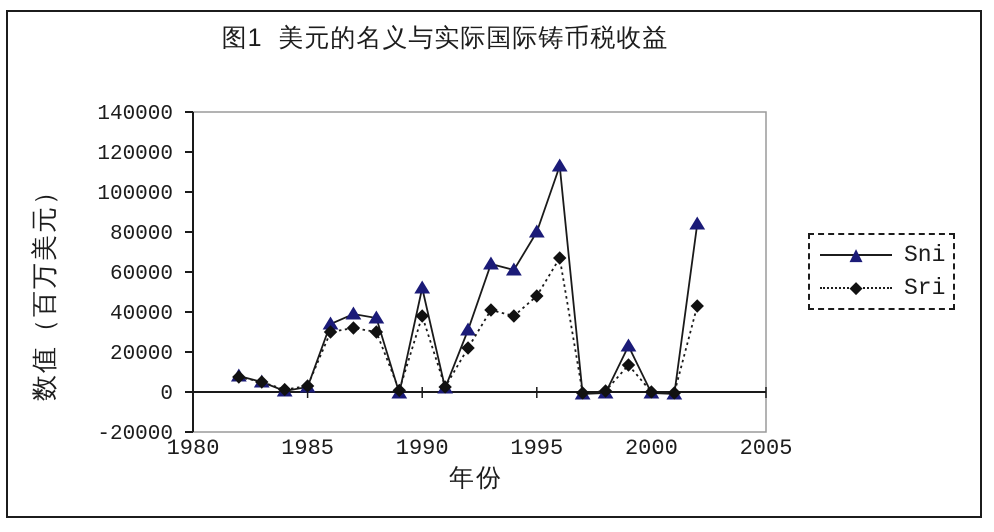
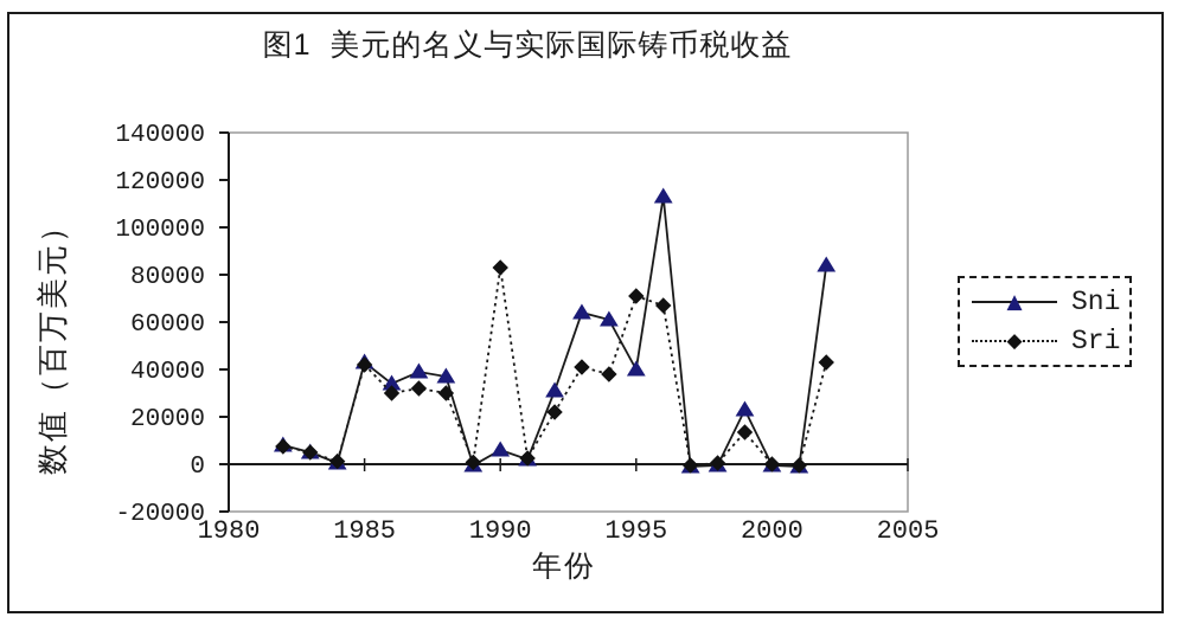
Sni/1985: 2000 -> 43000
Sri/1985: 3000 -> 42000
Sni/1990: 52000 -> 6000
Sri/1990: 38000 -> 83000
Sni/1995: 80000 -> 40000
Sri/1995: 48000 -> 71000
